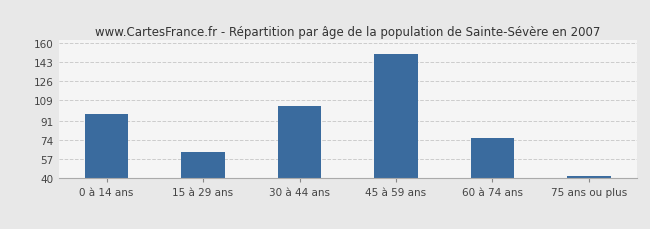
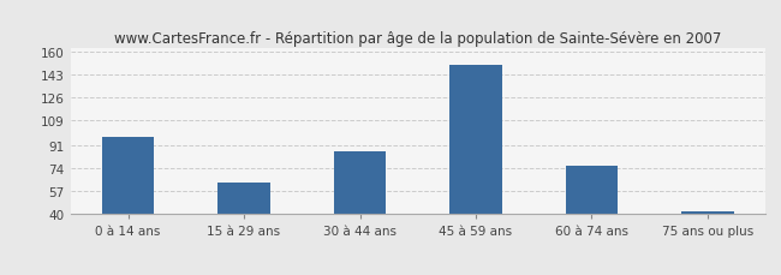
30 à 44 ans: 104 -> 86
